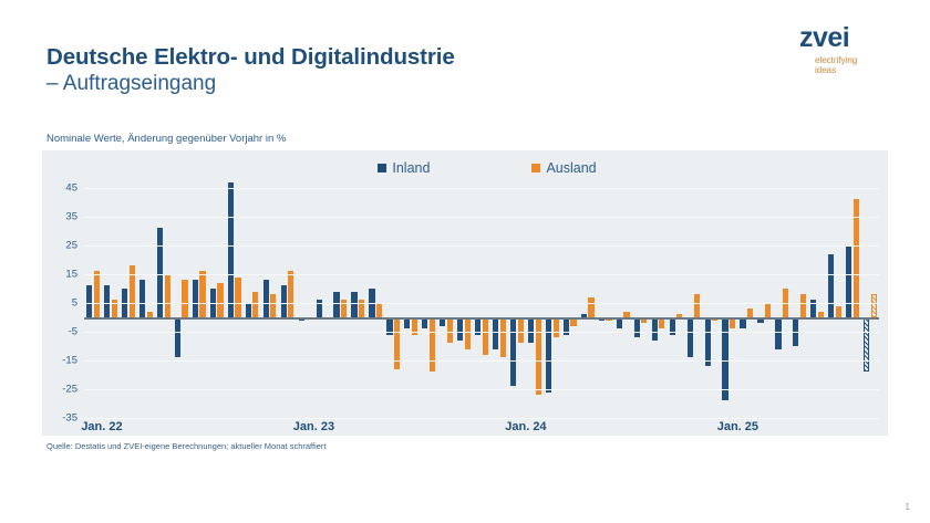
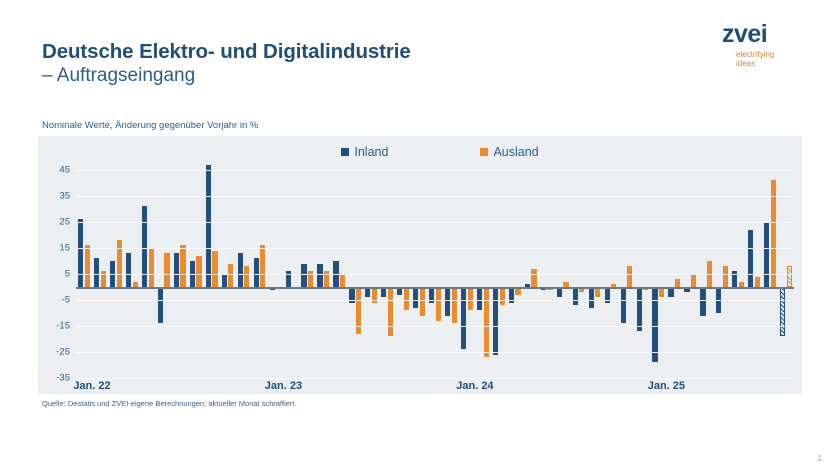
Inland/Jan. 22: 11 -> 26
